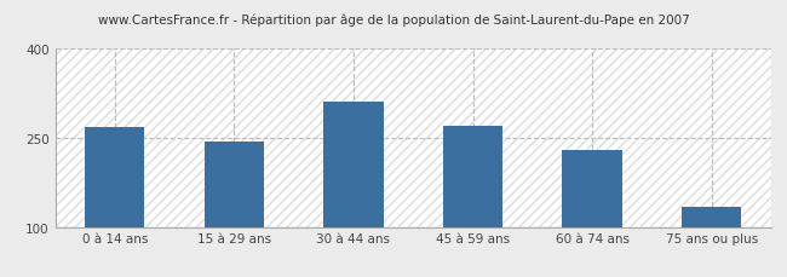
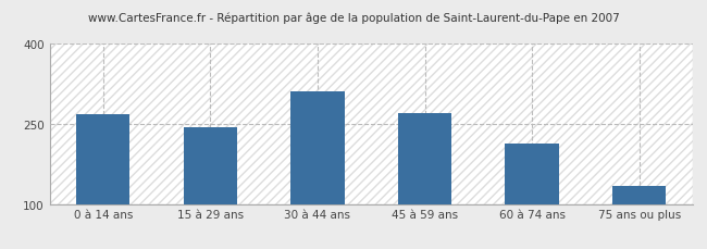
60 à 74 ans: 230 -> 213
